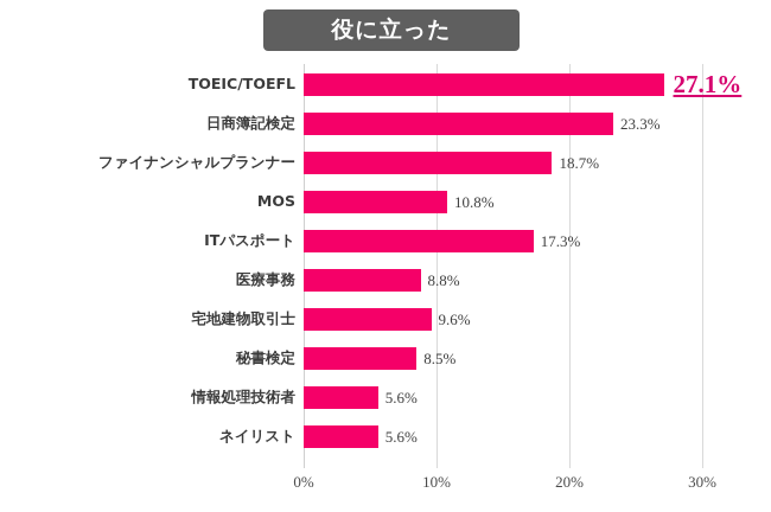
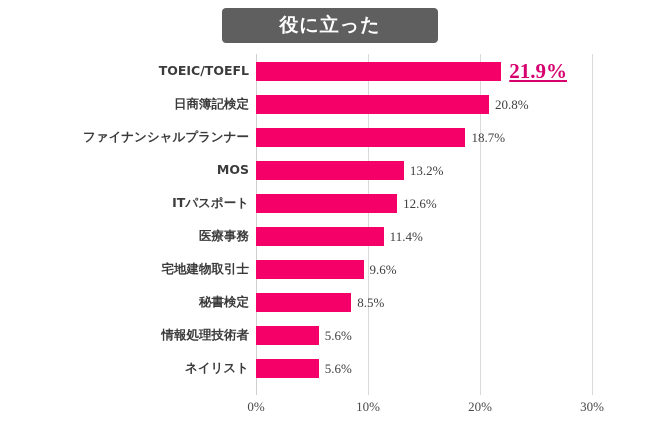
TOEIC/TOEFL: 27.1% -> 21.9%
日商簿記検定: 23.3% -> 20.8%
MOS: 10.8% -> 13.2%
ITパスポート: 17.3% -> 12.6%
医療事務: 8.8% -> 11.4%
